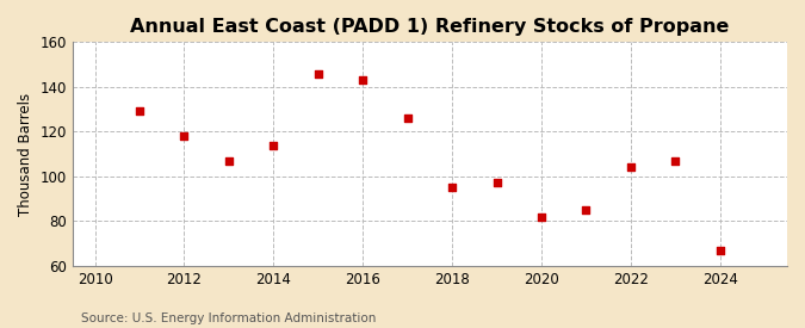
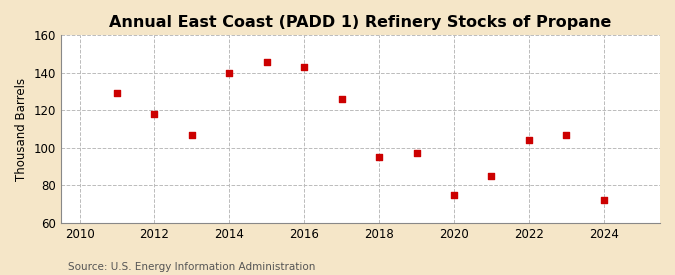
2014: 114 -> 140
2020: 82 -> 75
2024: 67 -> 72
